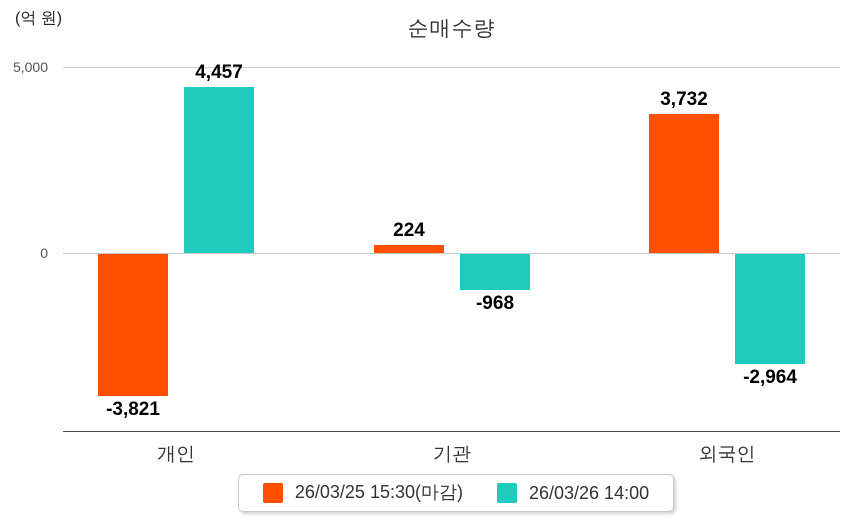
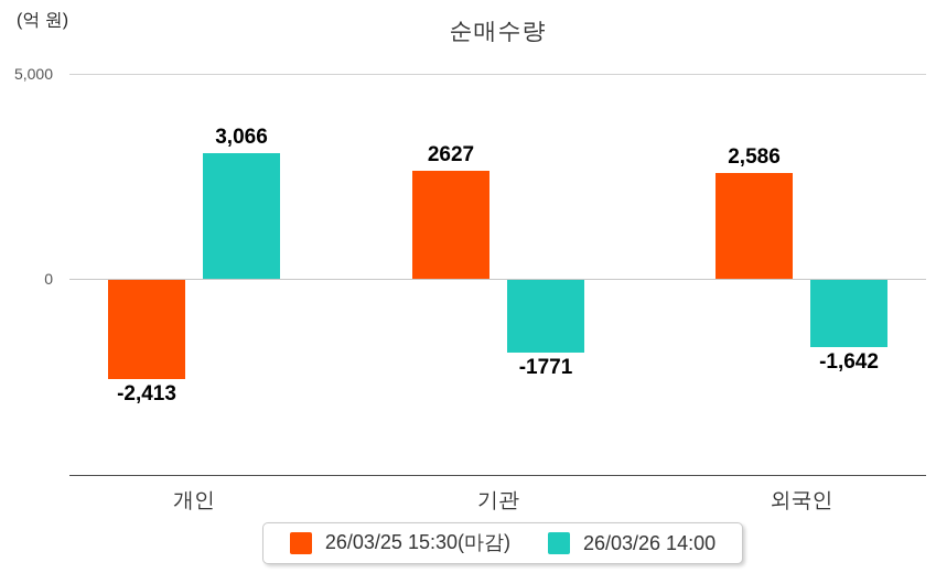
26/03/25 15:30(마감)/개인: -3,821 -> -2,413
26/03/26 14:00/개인: 4,457 -> 3,066
26/03/25 15:30(마감)/기관: 224 -> 2627
26/03/26 14:00/기관: -968 -> -1771
26/03/25 15:30(마감)/외국인: 3,732 -> 2,586
26/03/26 14:00/외국인: -2,964 -> -1,642
